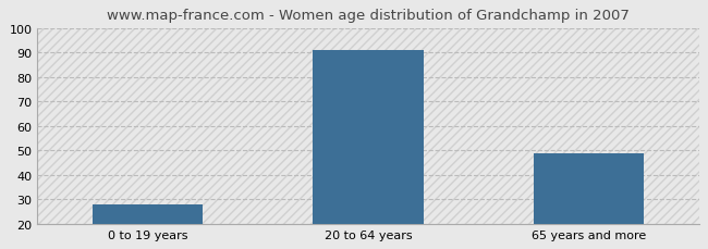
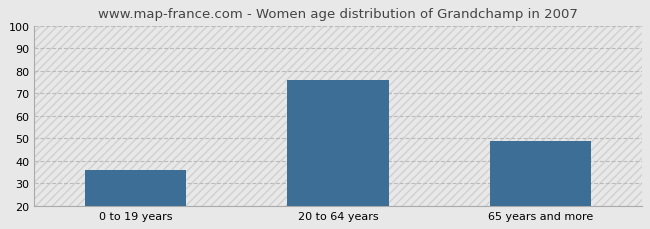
0 to 19 years: 28 -> 36
20 to 64 years: 91 -> 76
